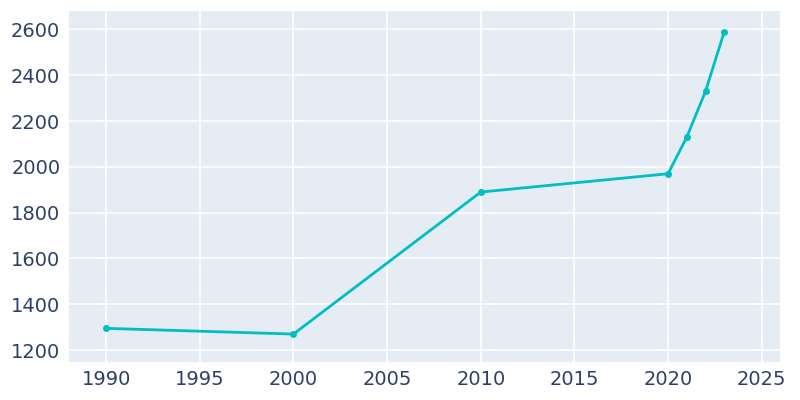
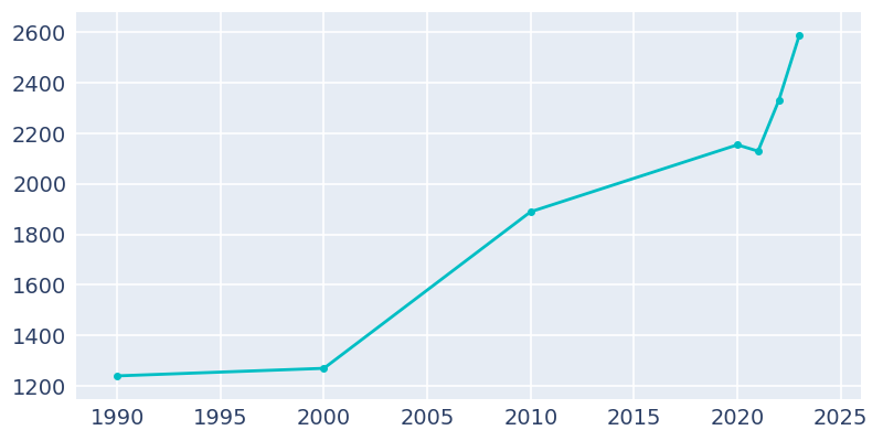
1990: 1295 -> 1240
2020: 1970 -> 2155
